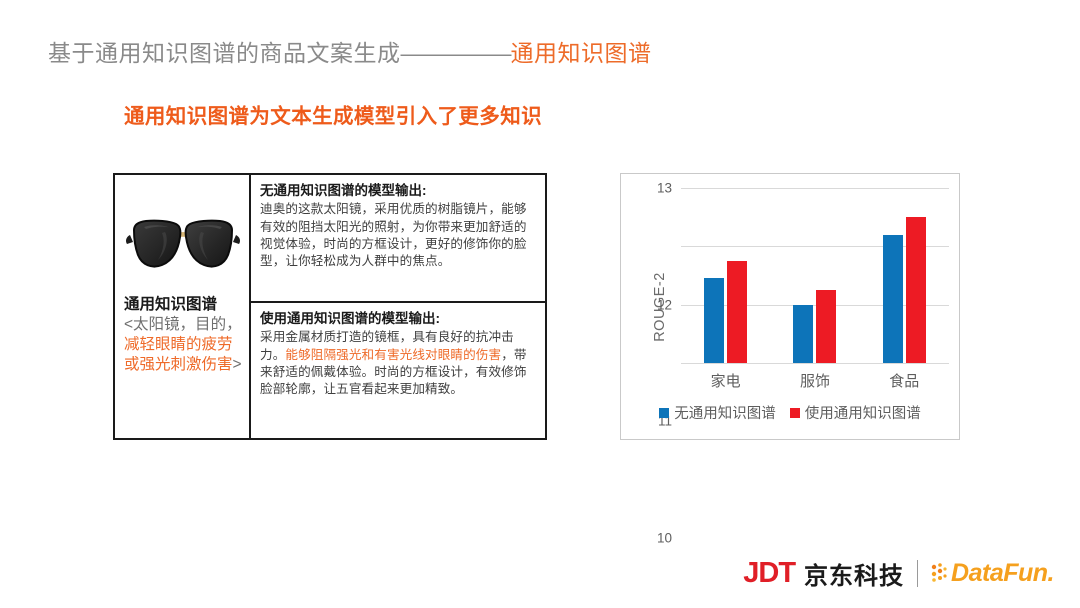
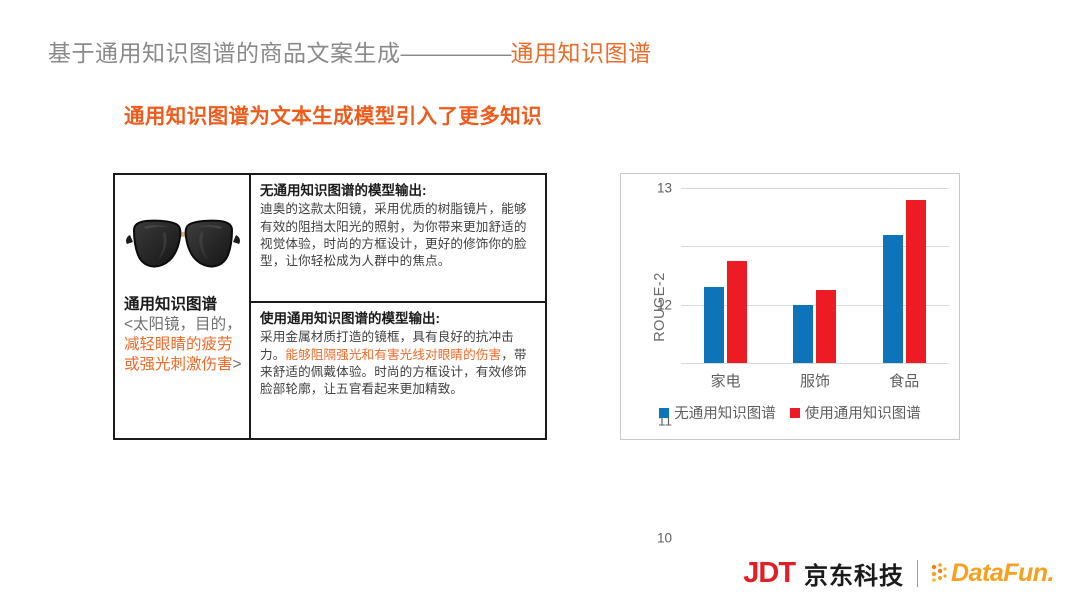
无通用知识图谱/家电: 11.45 -> 11.30
使用通用知识图谱/食品: 12.50 -> 12.79
